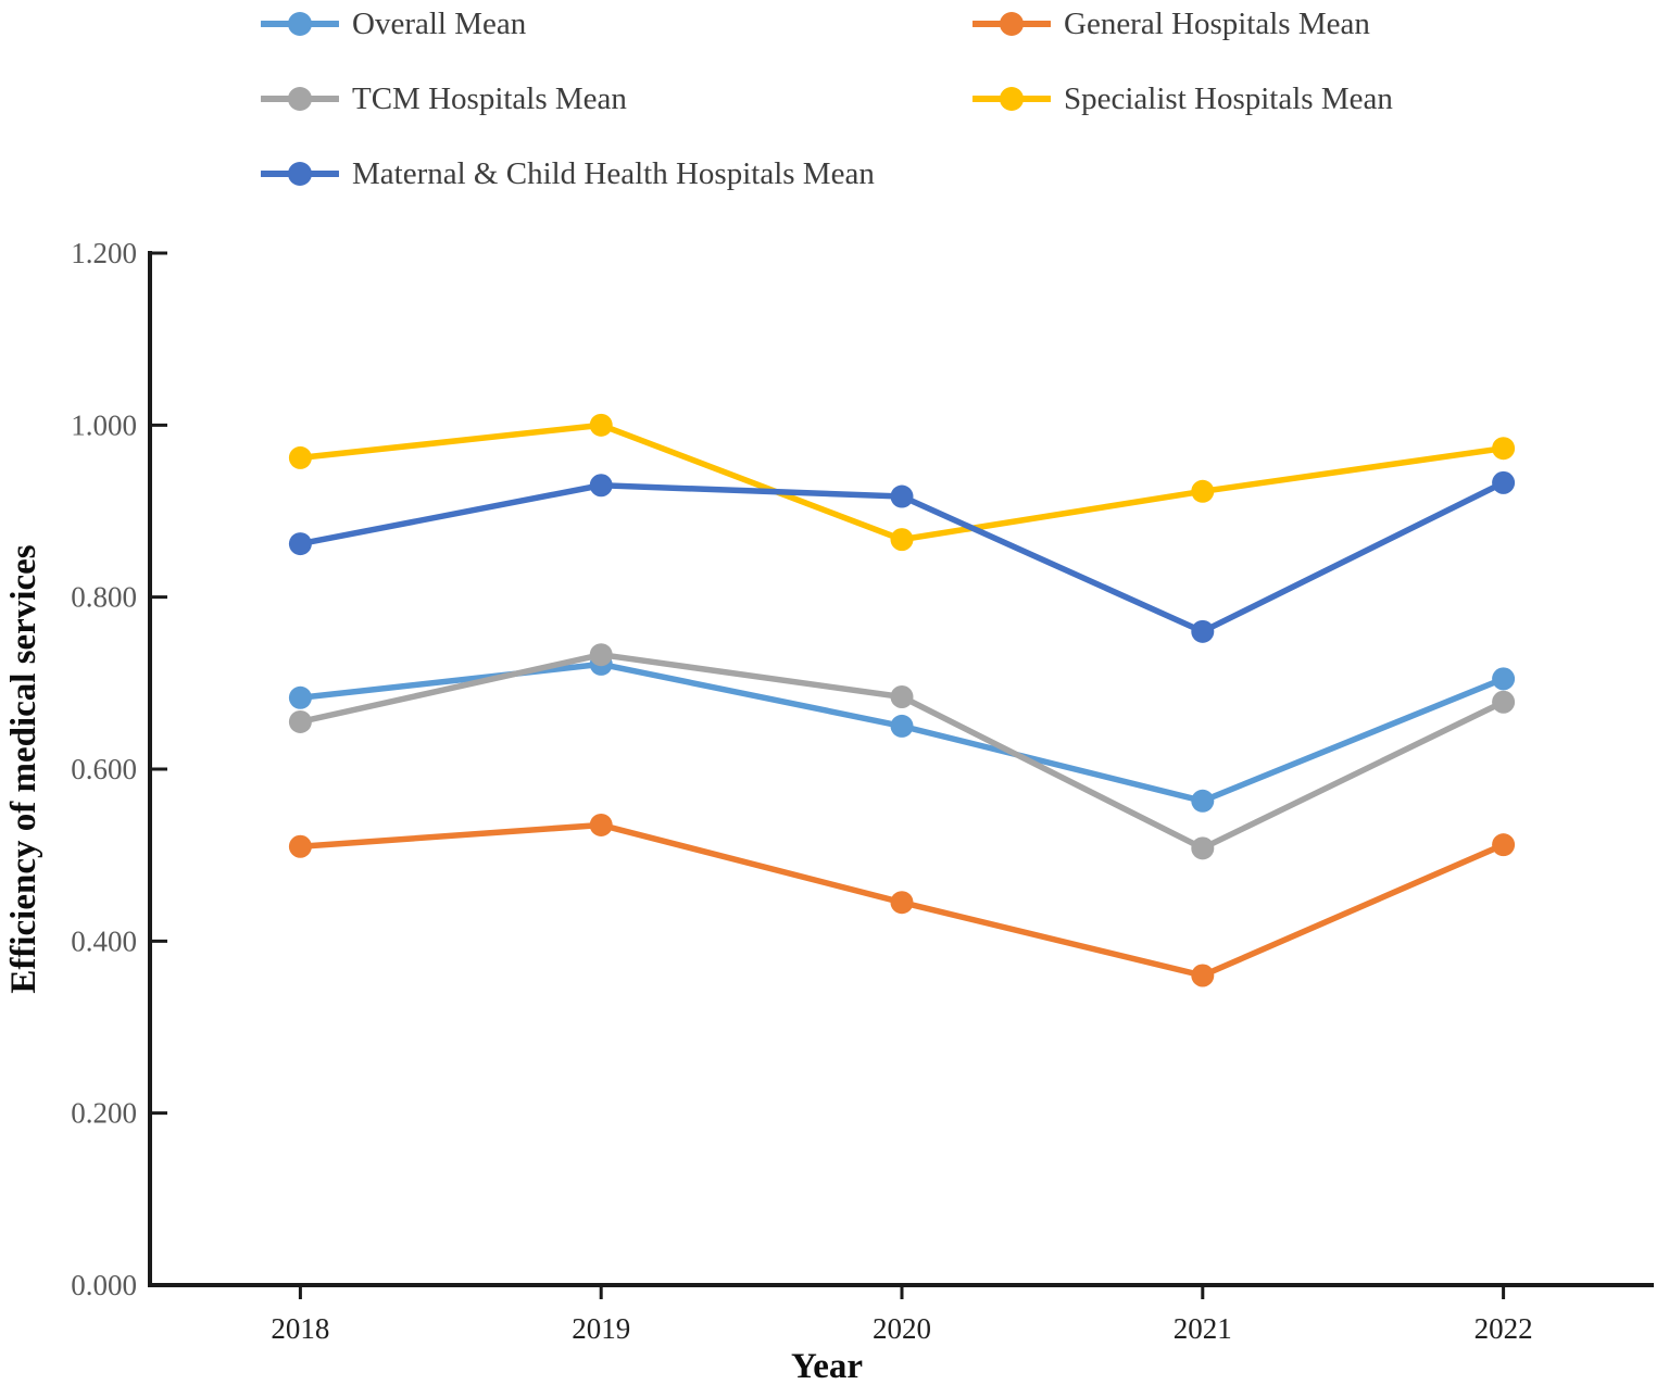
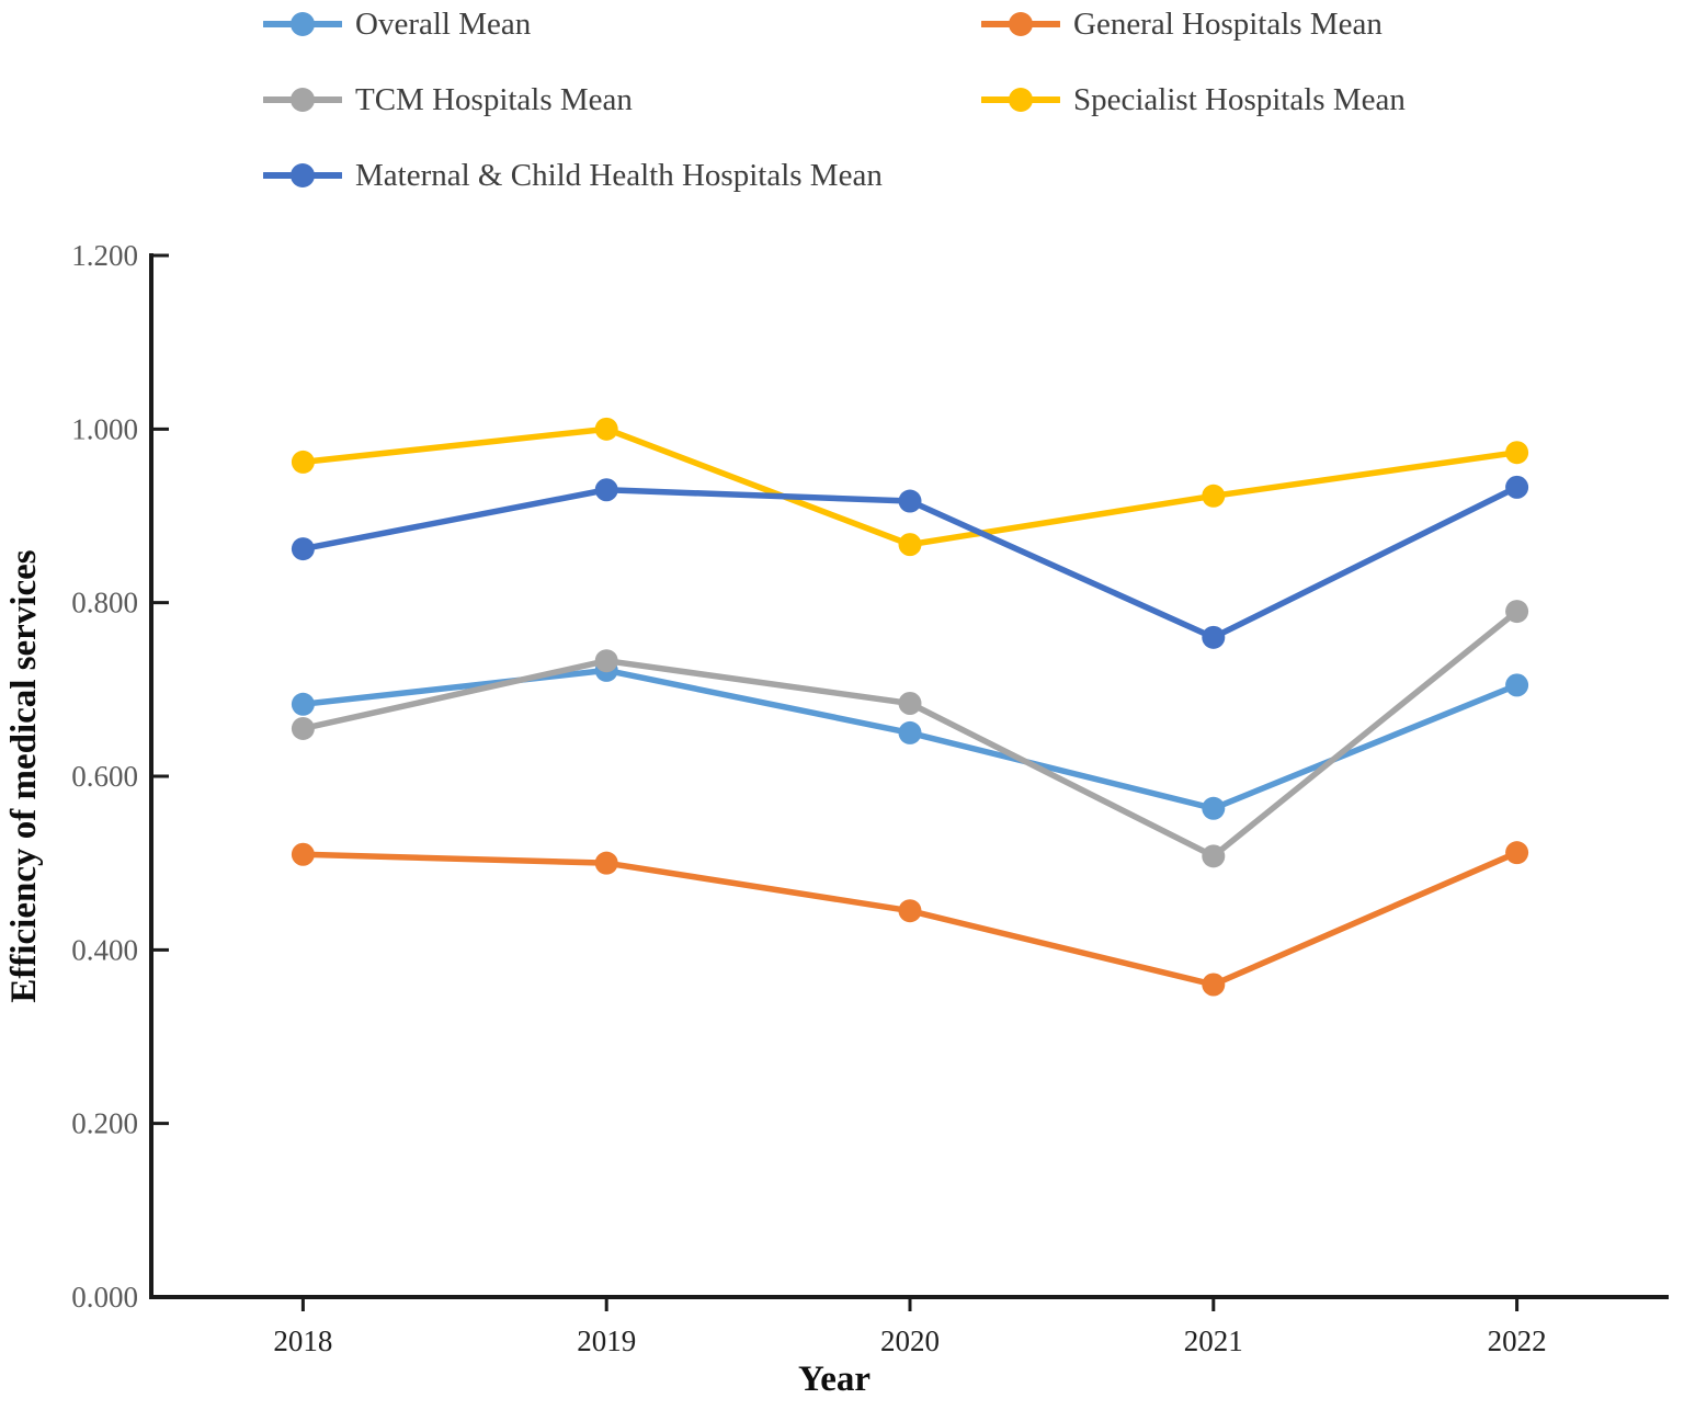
General Hospitals Mean/2019: 0.54 -> 0.50
TCM Hospitals Mean/2022: 0.68 -> 0.79
